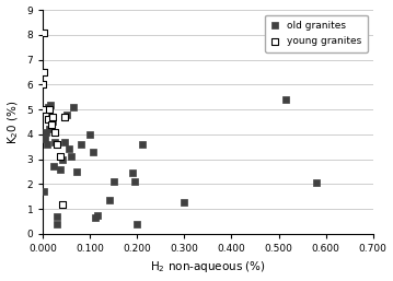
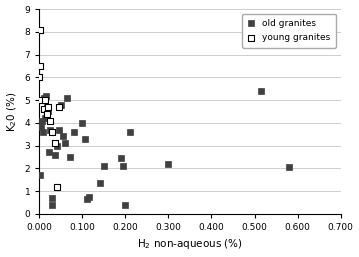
old granites/0.300: 1.25 -> 2.20
